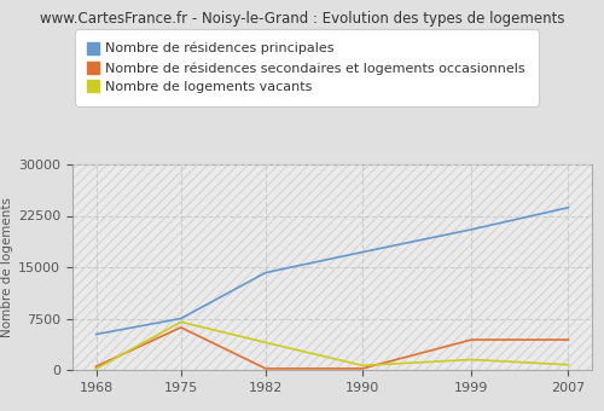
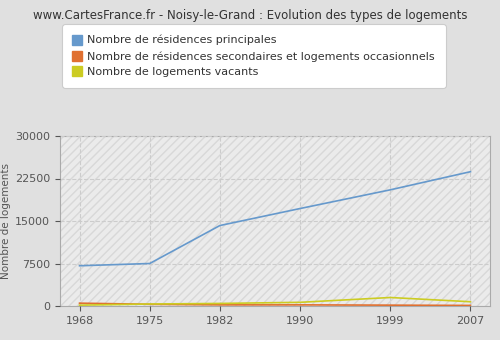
Nombre de résidences principales/1968: 5200 -> 7100
Nombre de résidences secondaires et logements occasionnels/1975: 6200 -> 300
Nombre de logements vacants/1975: 7000 -> 400
Nombre de logements vacants/1982: 4000 -> 400
Nombre de résidences secondaires et logements occasionnels/1999: 4400 -> 200
Nombre de résidences secondaires et logements occasionnels/2007: 4400 -> 100
